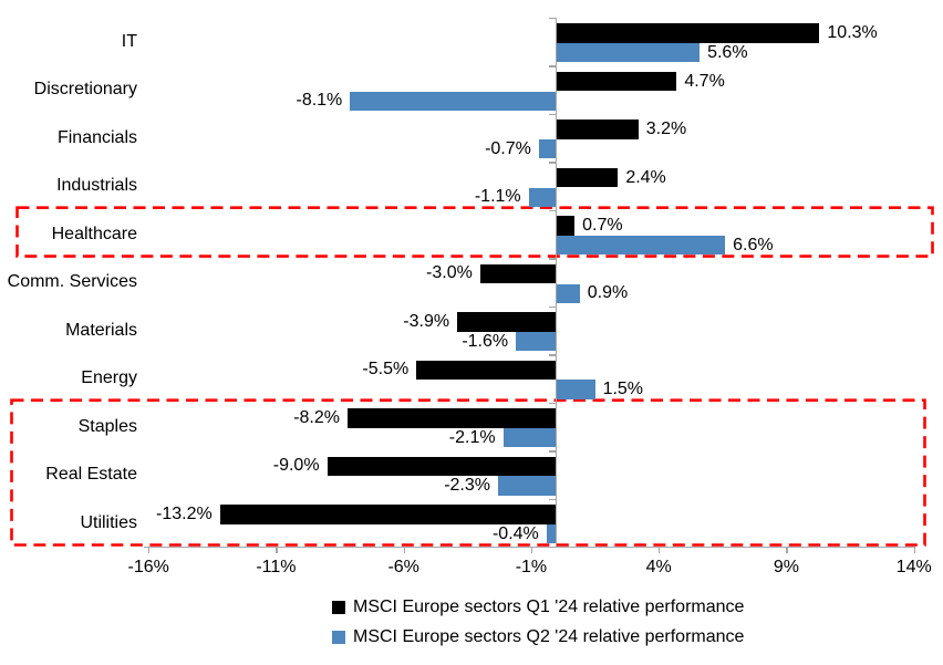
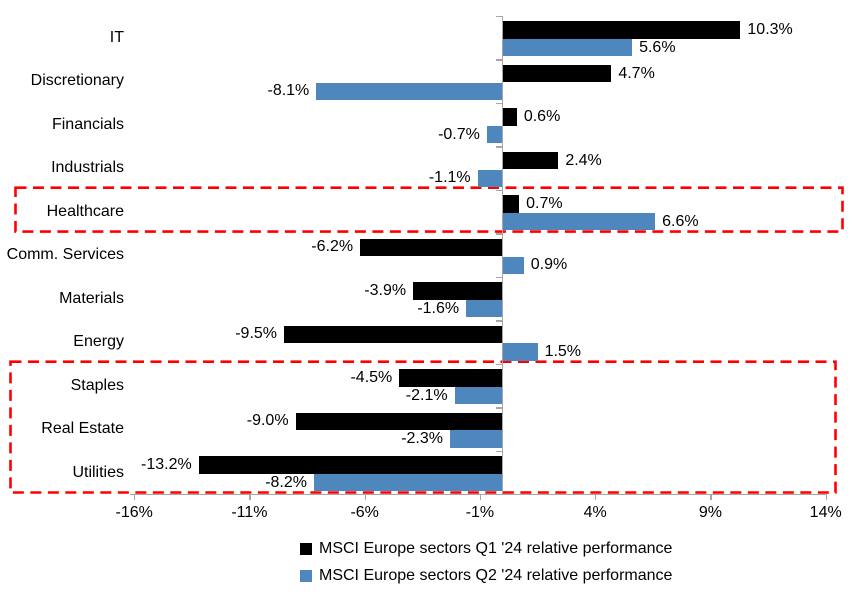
MSCI Europe sectors Q1 '24 relative performance/Financials: 3.2% -> 0.6%
MSCI Europe sectors Q1 '24 relative performance/Comm. Services: -3.0% -> -6.2%
MSCI Europe sectors Q1 '24 relative performance/Energy: -5.5% -> -9.5%
MSCI Europe sectors Q1 '24 relative performance/Staples: -8.2% -> -4.5%
MSCI Europe sectors Q2 '24 relative performance/Utilities: -0.4% -> -8.2%
